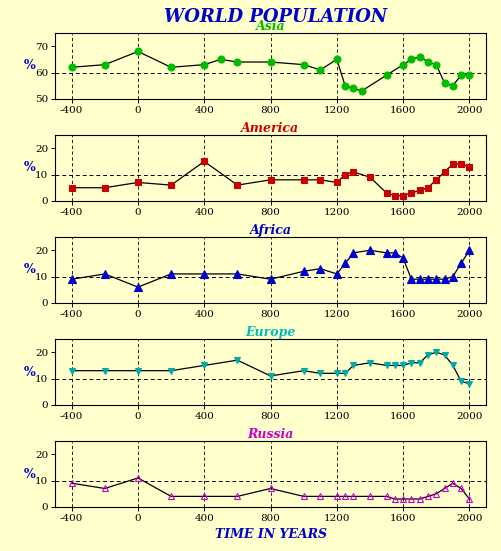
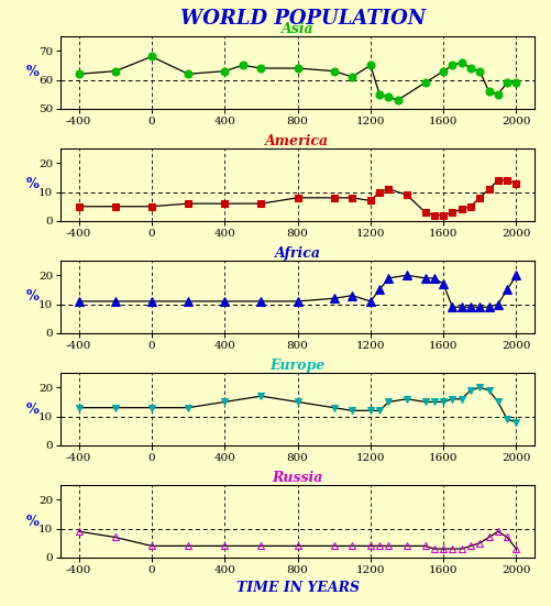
America/0: 7 -> 5
America/400: 15 -> 6
Africa/-400: 9 -> 11
Africa/0: 6 -> 11
Africa/800: 9 -> 11
Europe/800: 11 -> 15
Russia/0: 11 -> 4
Russia/800: 7 -> 4
